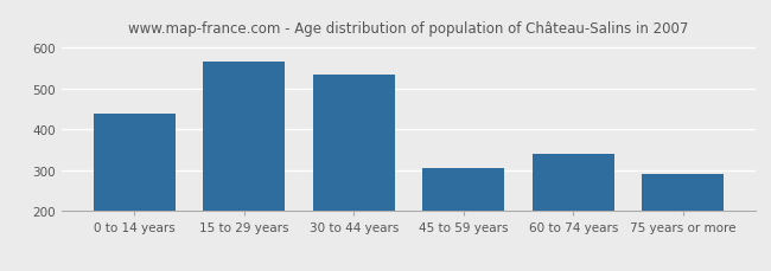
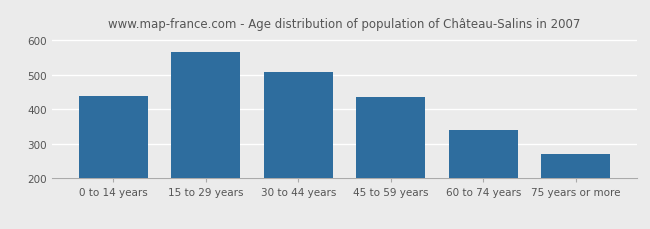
30 to 44 years: 535 -> 508
45 to 59 years: 305 -> 437
75 years or more: 290 -> 272
